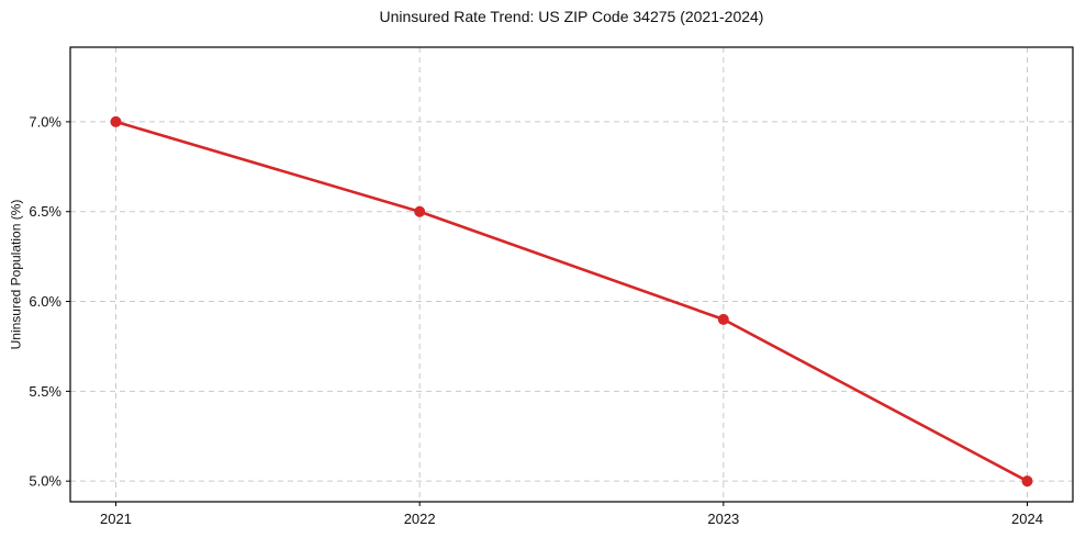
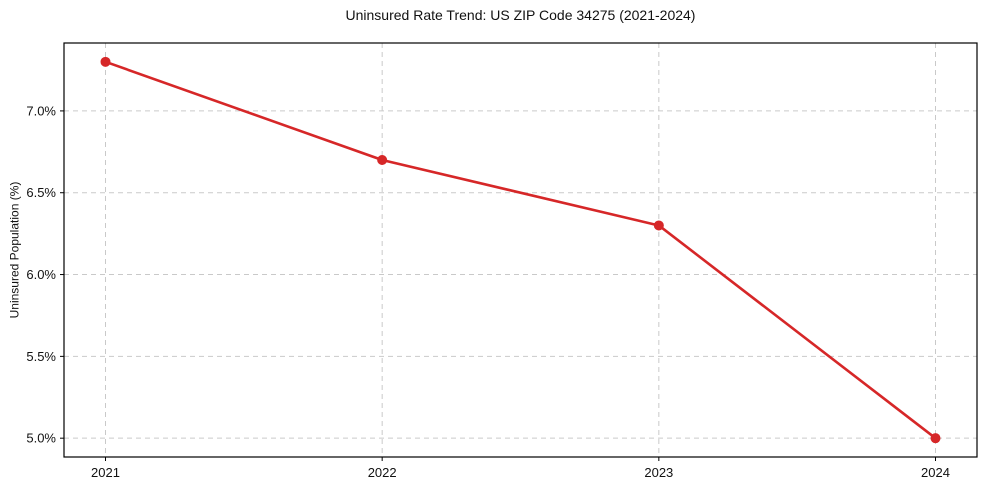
2021: 7.0% -> 7.3%
2022: 6.5% -> 6.7%
2023: 5.9% -> 6.3%
